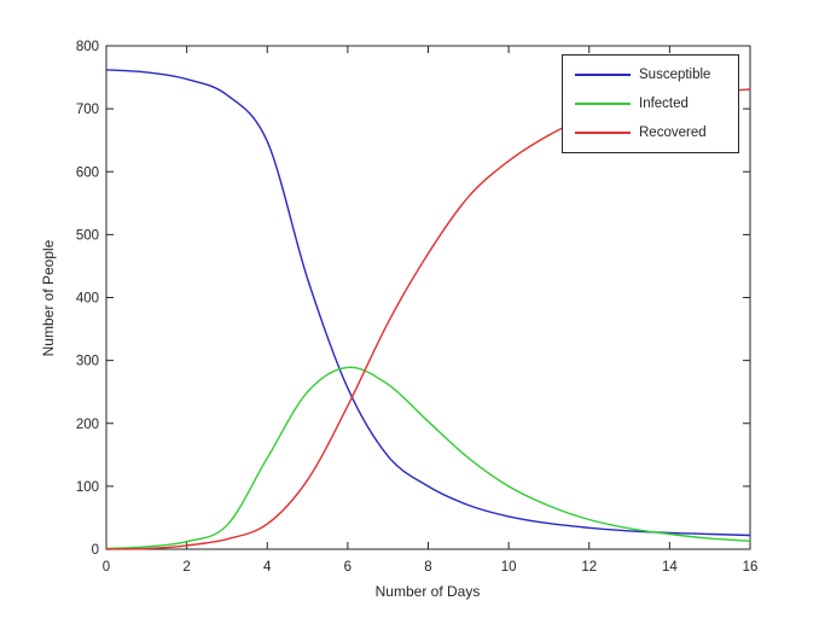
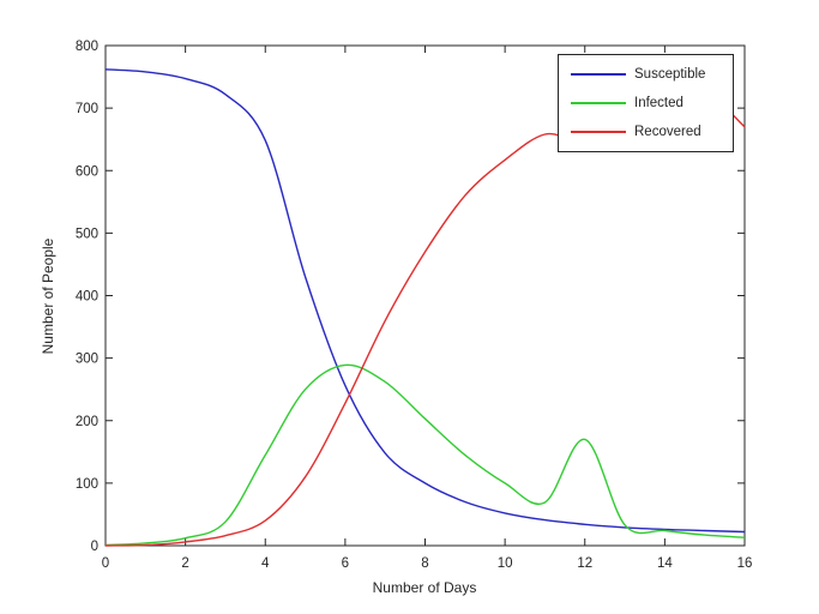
Infected/12: 50 -> 170
Recovered/12: 690 -> 650
Recovered/16: 730 -> 670
